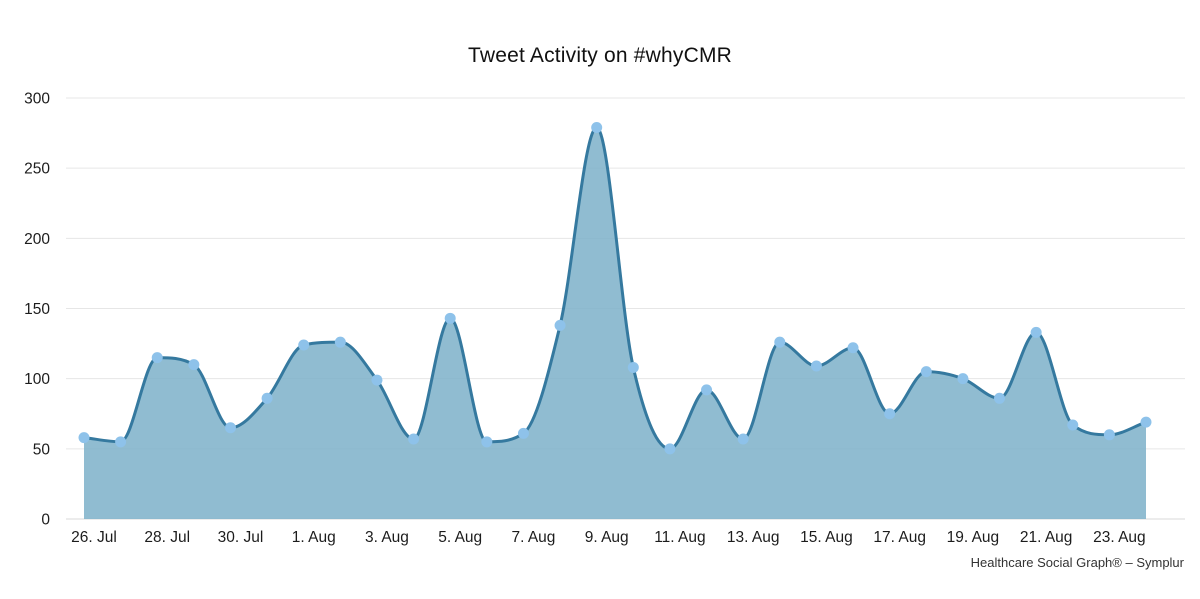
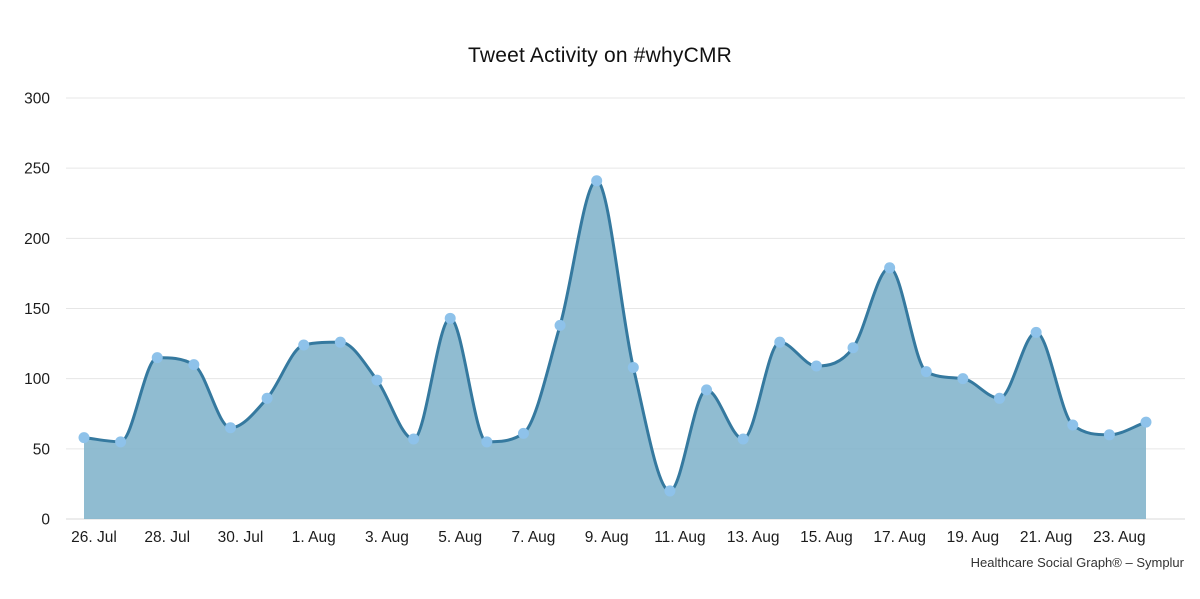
9. Aug: 279 -> 241
11. Aug: 50 -> 20
17. Aug: 75 -> 179
